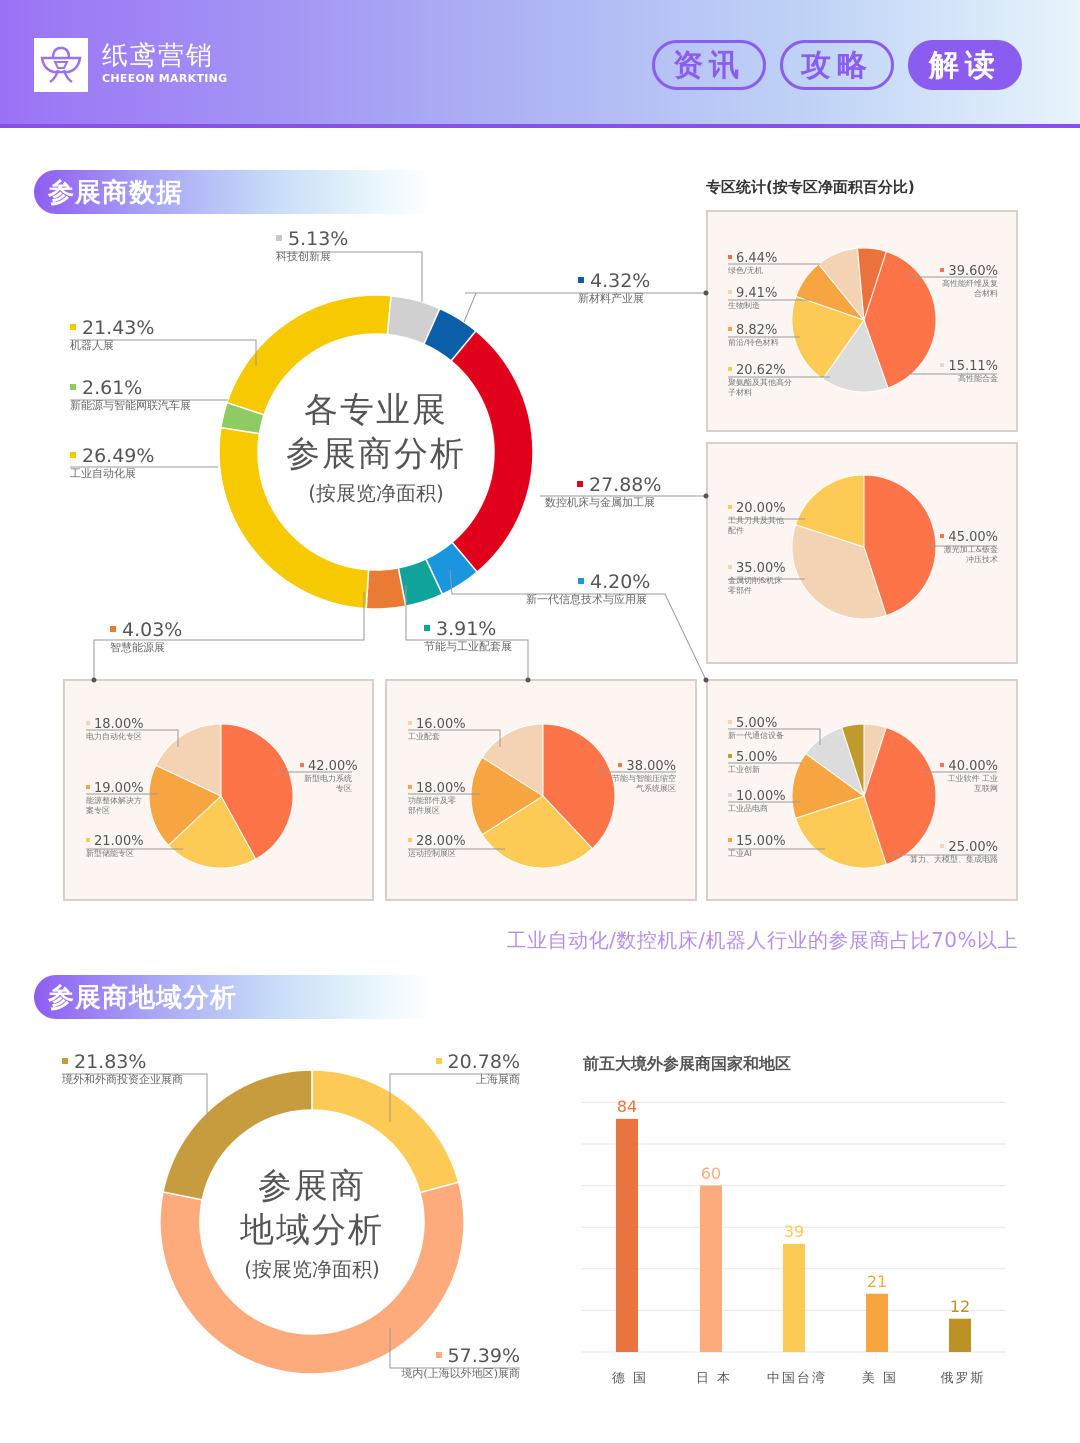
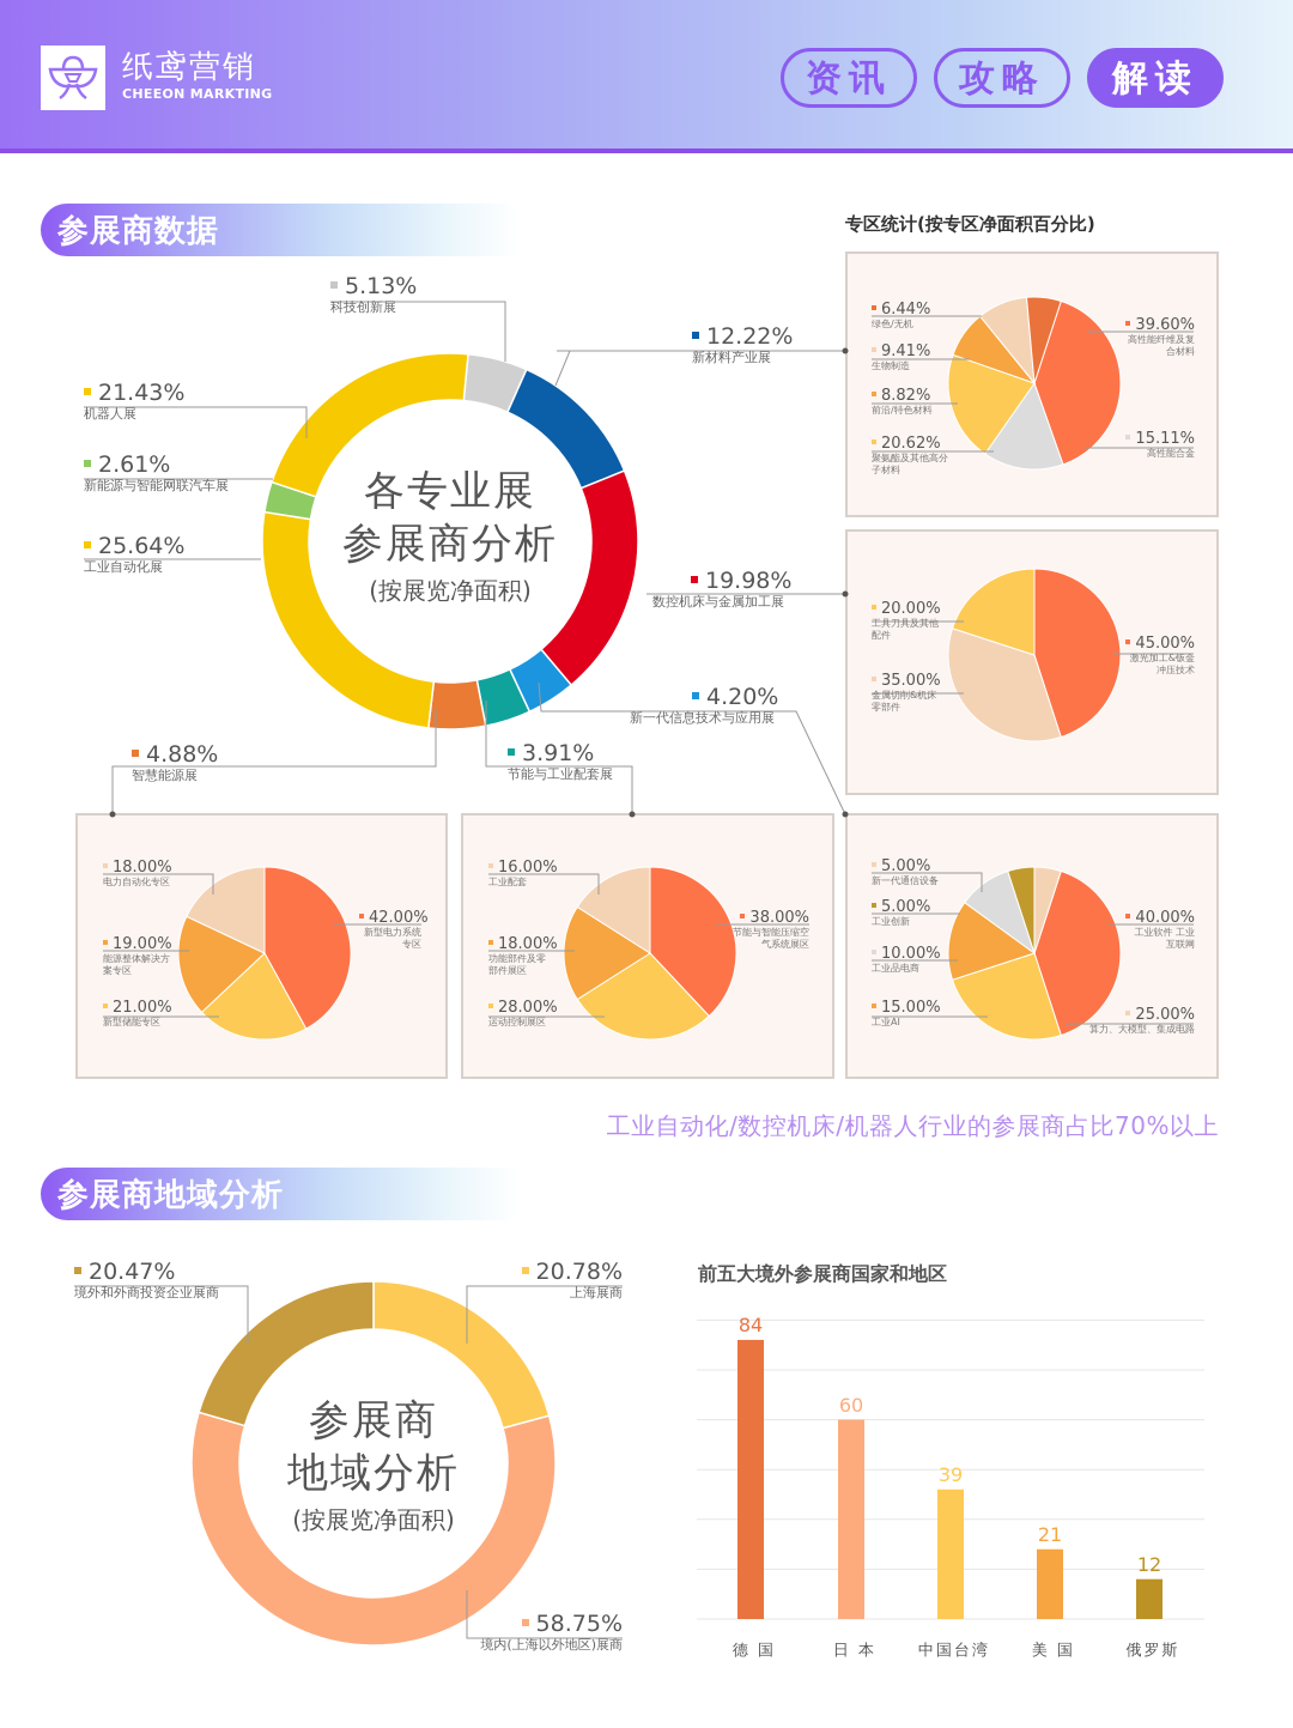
各专业展参展商分析(按展览净面积)/新材料产业展: 4.32% -> 12.22%
各专业展参展商分析(按展览净面积)/数控机床与金属加工展: 27.88% -> 19.98%
各专业展参展商分析(按展览净面积)/智慧能源展: 4.03% -> 4.88%
各专业展参展商分析(按展览净面积)/工业自动化展: 26.49% -> 25.64%
参展商地域分析(按展览净面积)/境内(上海以外地区)展商: 57.39% -> 58.75%
参展商地域分析(按展览净面积)/境外和外商投资企业展商: 21.83% -> 20.47%
